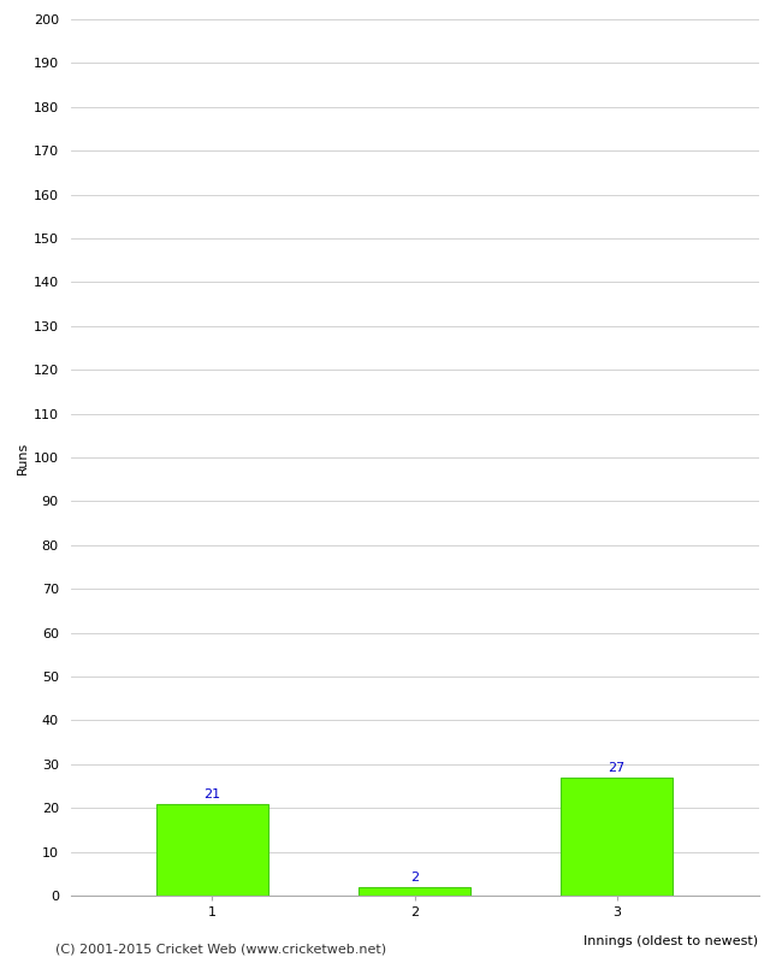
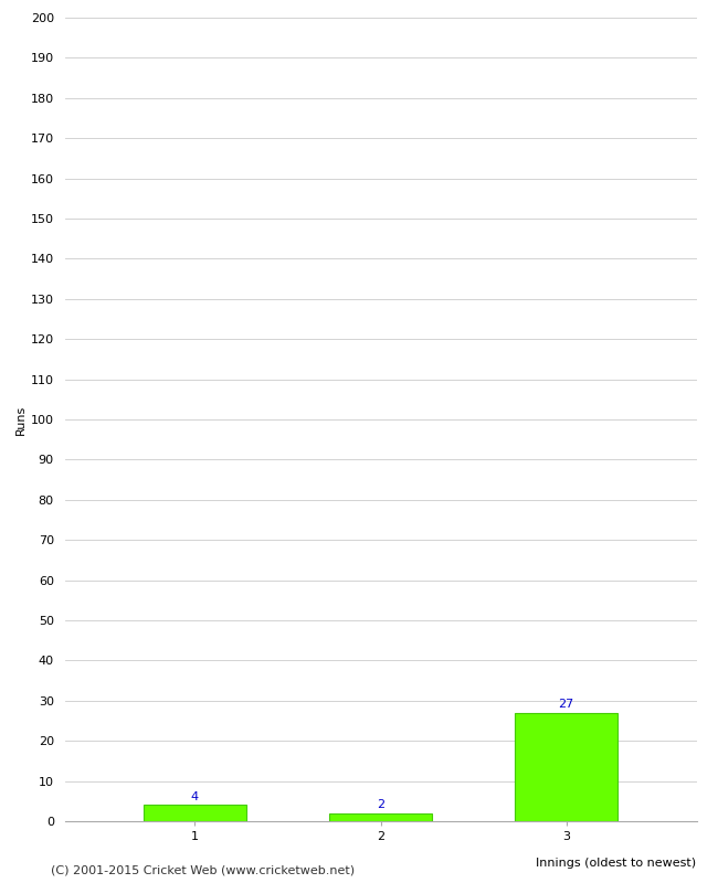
1: 21 -> 4
